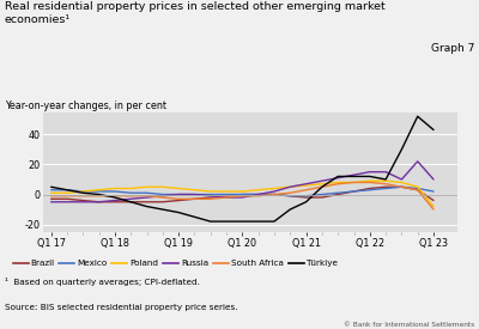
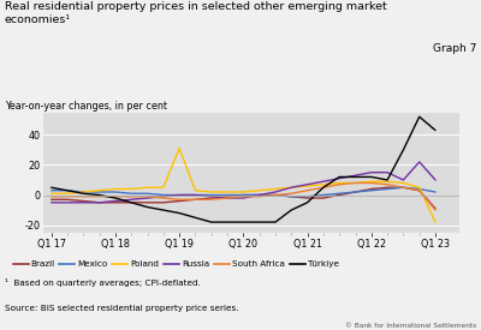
Poland/Q1 19: 4 -> 31
Brazil/Q1 23: -4 -> -9
Poland/Q1 23: -8 -> -18
